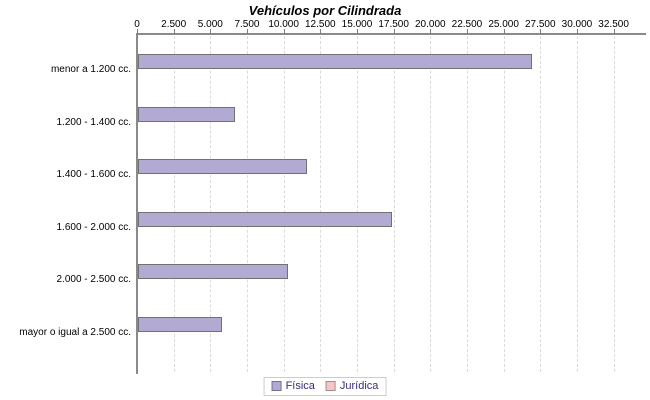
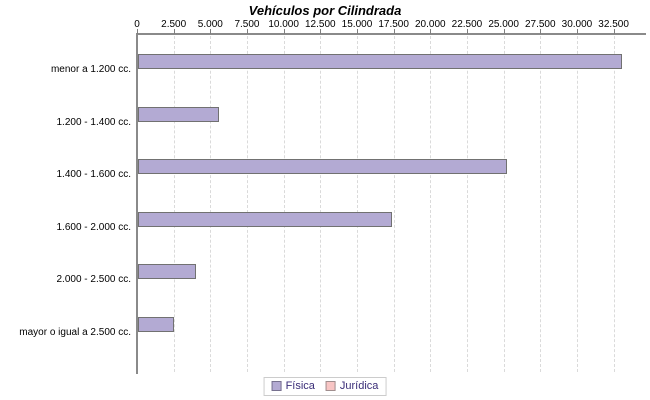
Física/menor a 1.200 cc.: 26700 -> 32900
Física/1.200 - 1.400 cc.: 6500 -> 5400
Física/1.400 - 1.600 cc.: 11400 -> 25000
Física/2.000 - 2.500 cc.: 10100 -> 3800
Física/mayor o igual a 2.500 cc.: 5600 -> 2300
